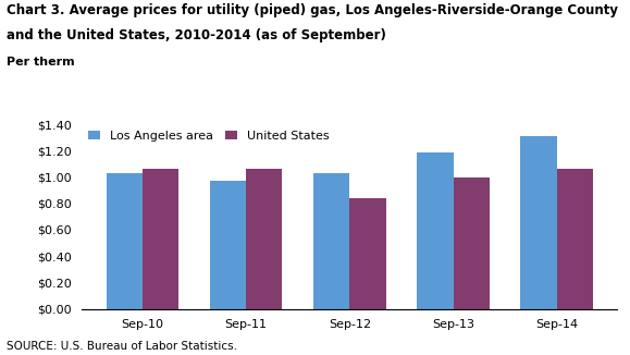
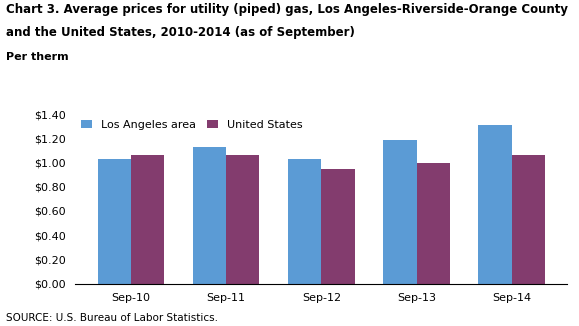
Los Angeles area/Sep-11: $0.97 -> $1.13
United States/Sep-12: $0.84 -> $0.95
